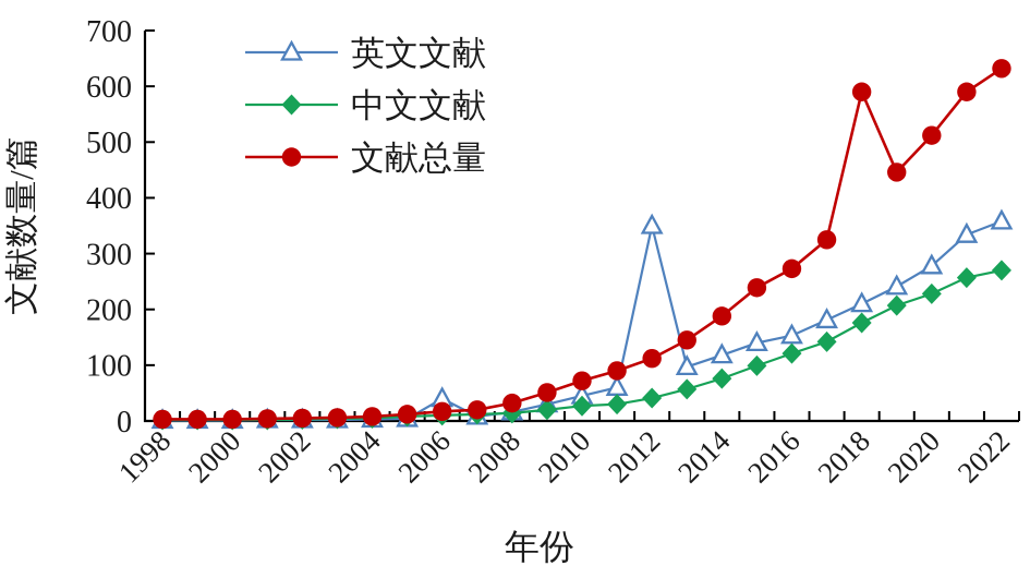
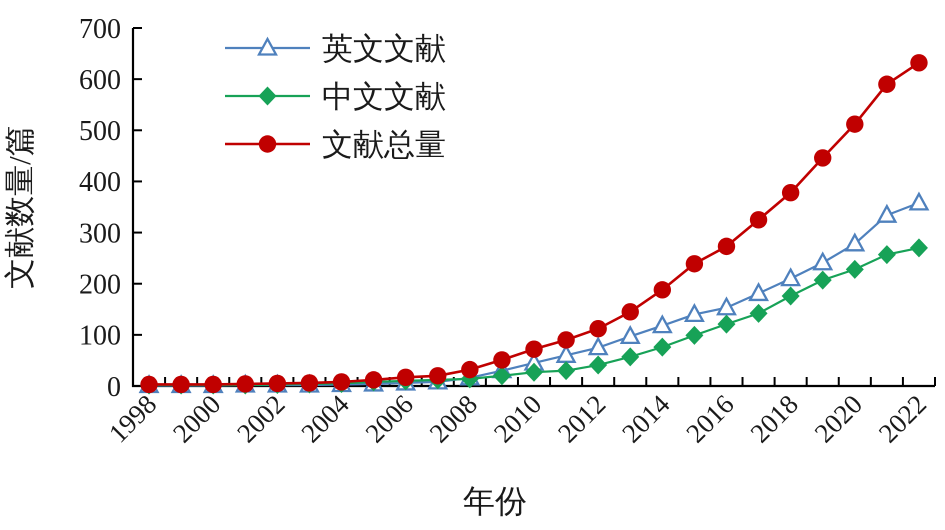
英文文献/2006: 40 -> 10
英文文献/2012: 350 -> 80
文献总量/2018: 590 -> 380
